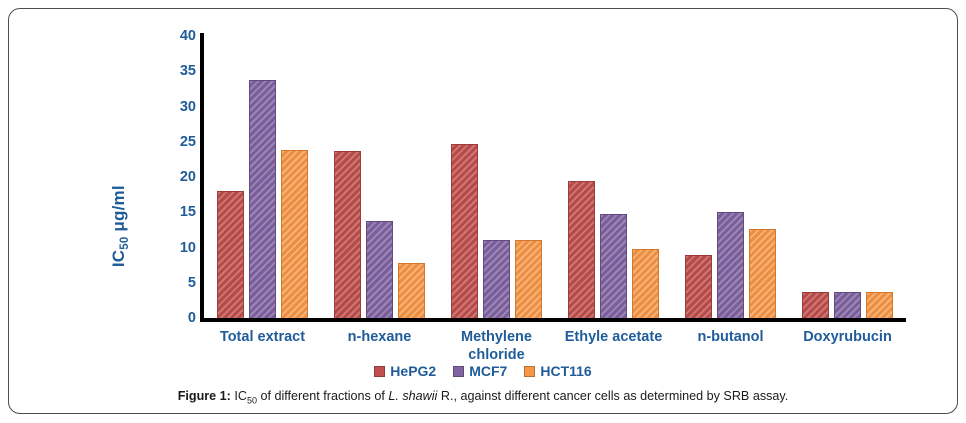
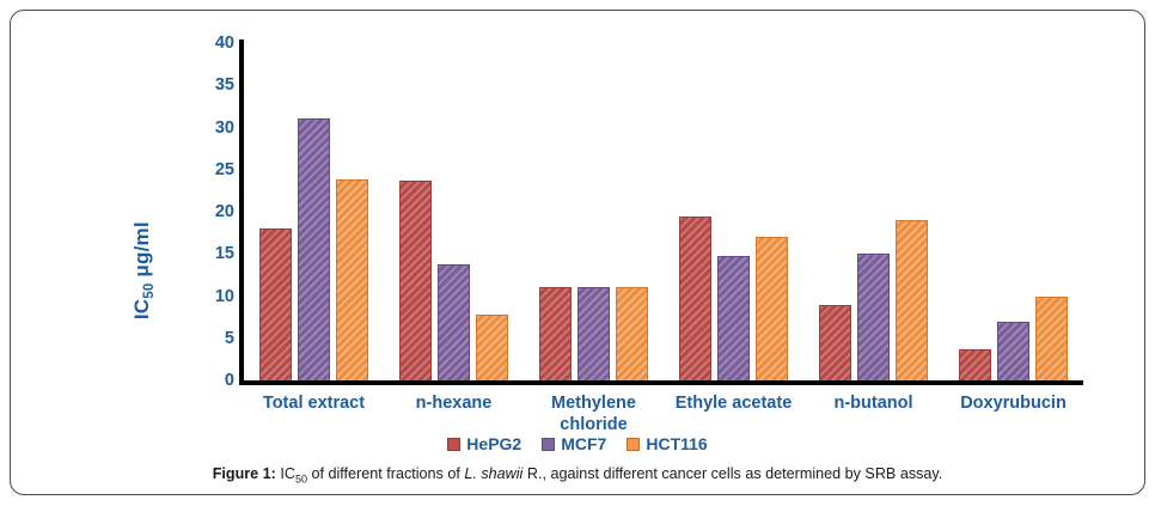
MCF7/Total extract: 34 -> 31
HePG2/Methylene chloride: 25 -> 11
HCT116/Ethyle acetate: 10 -> 17
HCT116/n-butanol: 13 -> 19
MCF7/Doxyrubucin: 4 -> 7
HCT116/Doxyrubucin: 4 -> 10
